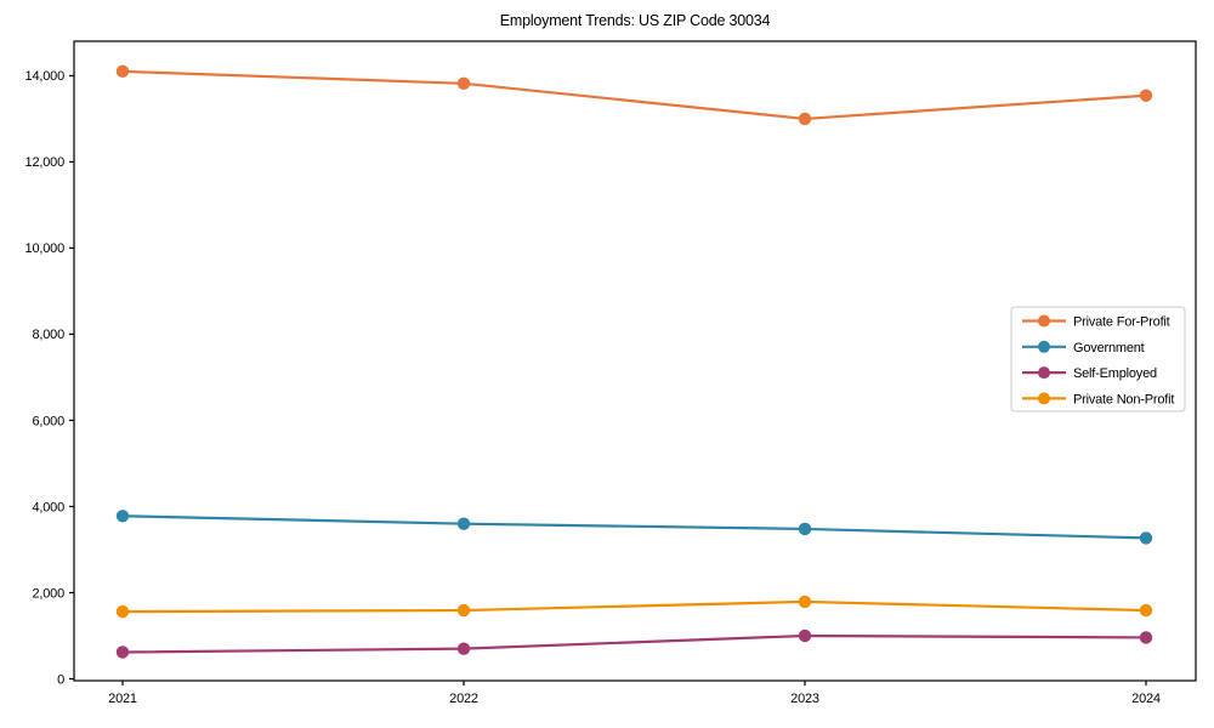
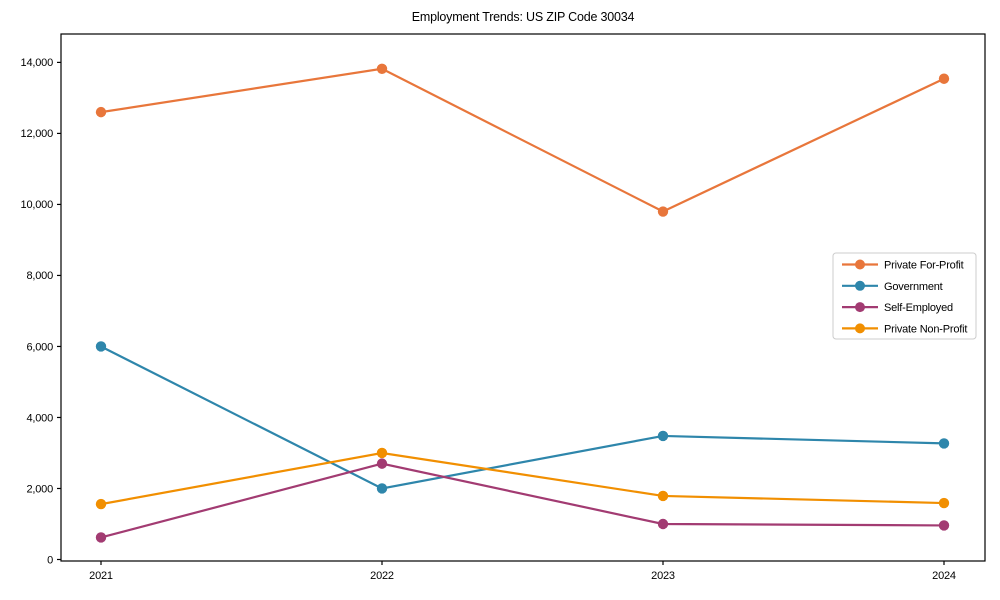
Private For-Profit/2021: 14100 -> 12600
Government/2021: 3800 -> 6000
Government/2022: 3600 -> 2000
Self-Employed/2022: 700 -> 2700
Private Non-Profit/2022: 1600 -> 3000
Private For-Profit/2023: 13000 -> 9800
